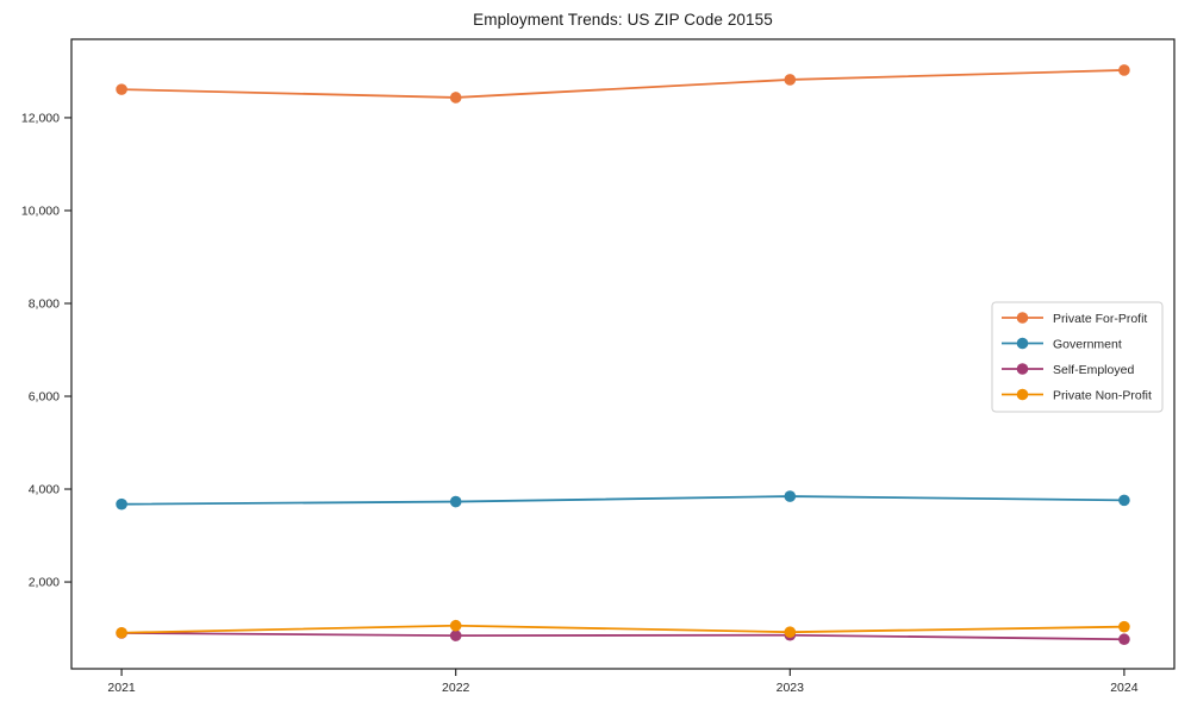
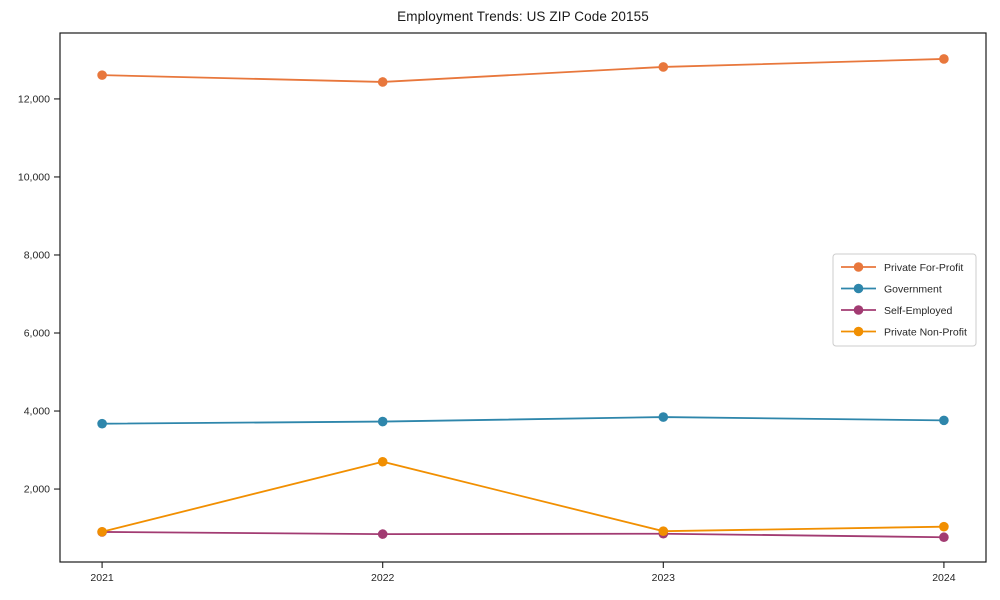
Private Non-Profit/2022: 1100 -> 2700
